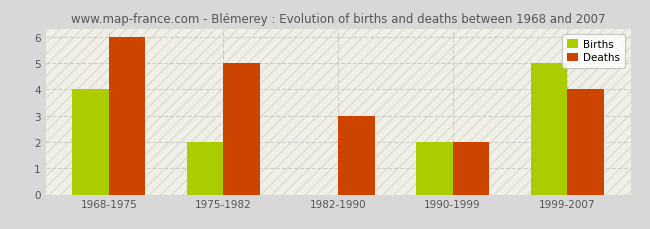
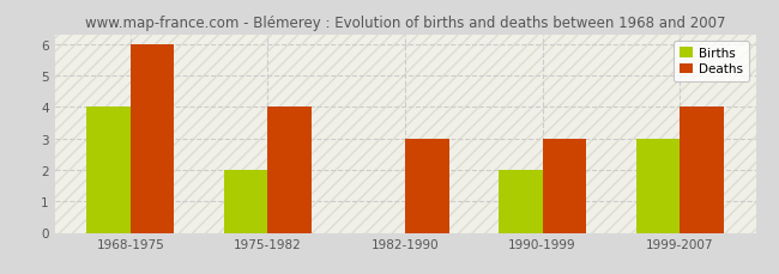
Deaths/1975-1982: 5 -> 4
Deaths/1990-1999: 2 -> 3
Births/1999-2007: 5 -> 3
